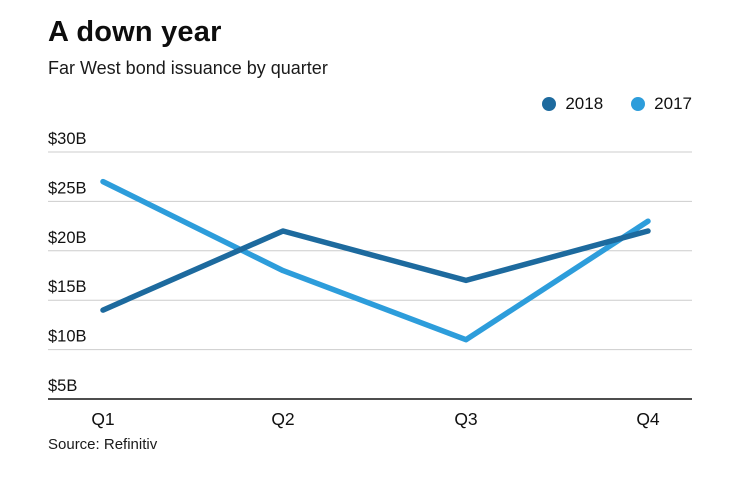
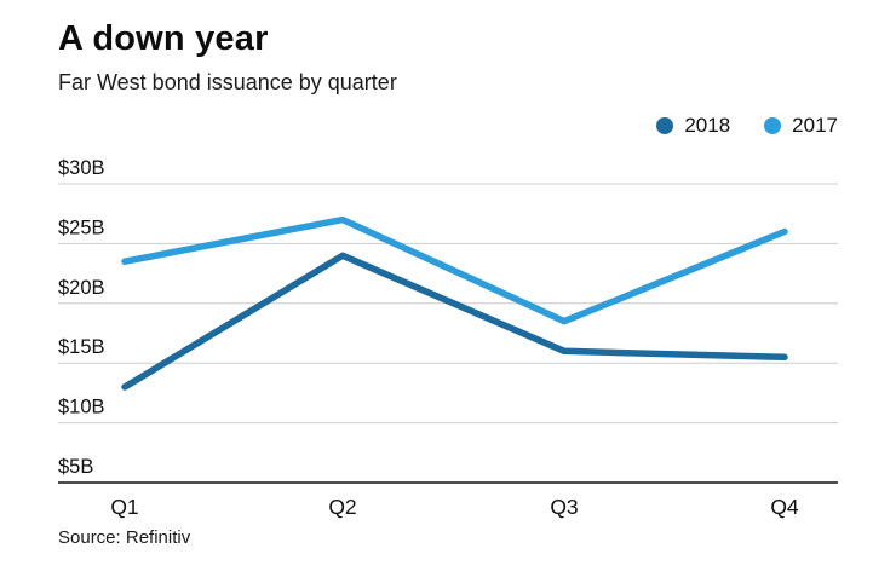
2018/Q1: $14B -> $13B
2017/Q1: $27B -> $24B
2018/Q2: $22B -> $24B
2017/Q2: $18B -> $27B
2018/Q3: $17B -> $16B
2017/Q3: $11B -> $18B
2018/Q4: $22B -> $16B
2017/Q4: $23B -> $26B
